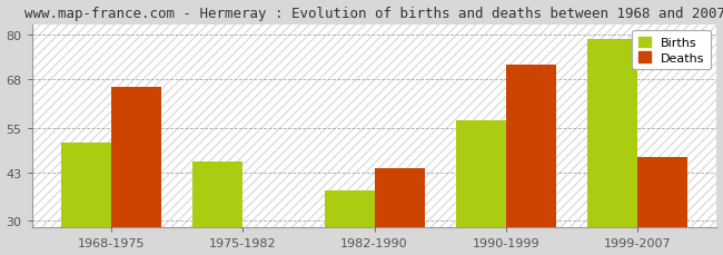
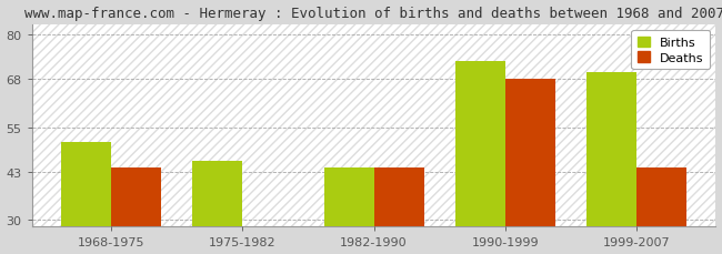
Deaths/1968-1975: 66.0 -> 44.0
Births/1982-1990: 38 -> 44
Births/1990-1999: 57 -> 73
Deaths/1990-1999: 72.0 -> 68.0
Births/1999-2007: 79 -> 70
Deaths/1999-2007: 47.0 -> 44.0
